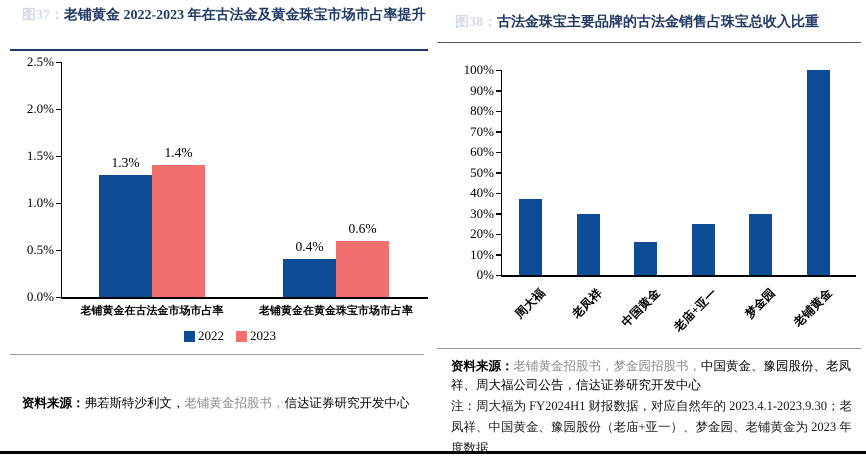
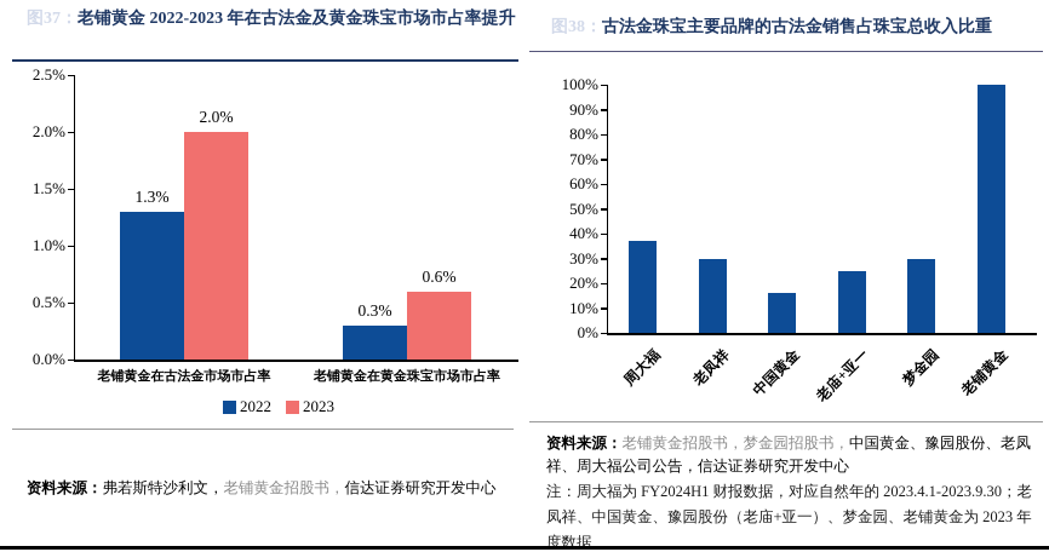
老铺黄金 2022-2023 年在古法金及黄金珠宝市场市占率提升/2023/老铺黄金在古法金市场市占率: 1.4% -> 2.0%
老铺黄金 2022-2023 年在古法金及黄金珠宝市场市占率提升/2022/老铺黄金在黄金珠宝市场市占率: 0.4% -> 0.3%
